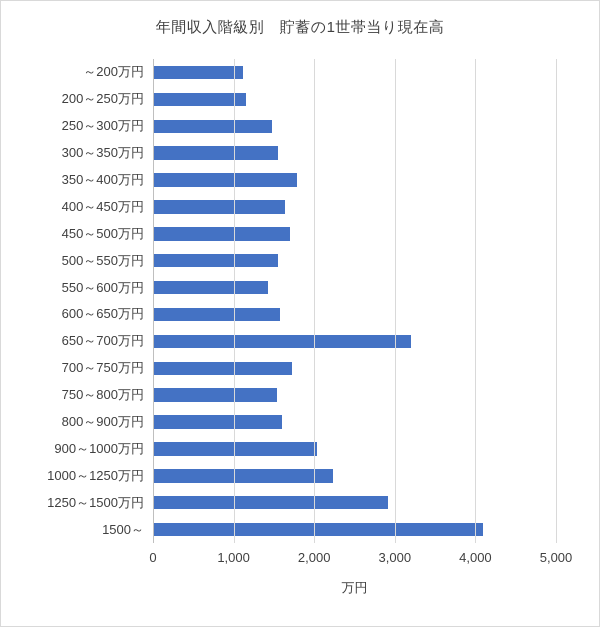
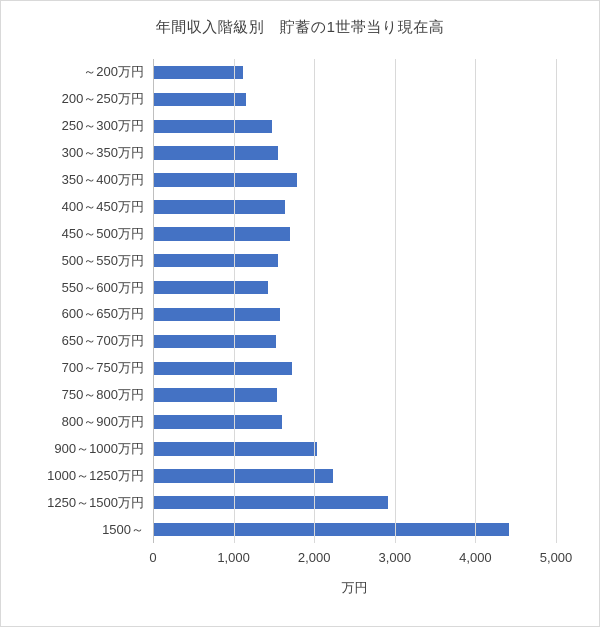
650～700万円: 3200 -> 1500
1500～: 4100 -> 4400
